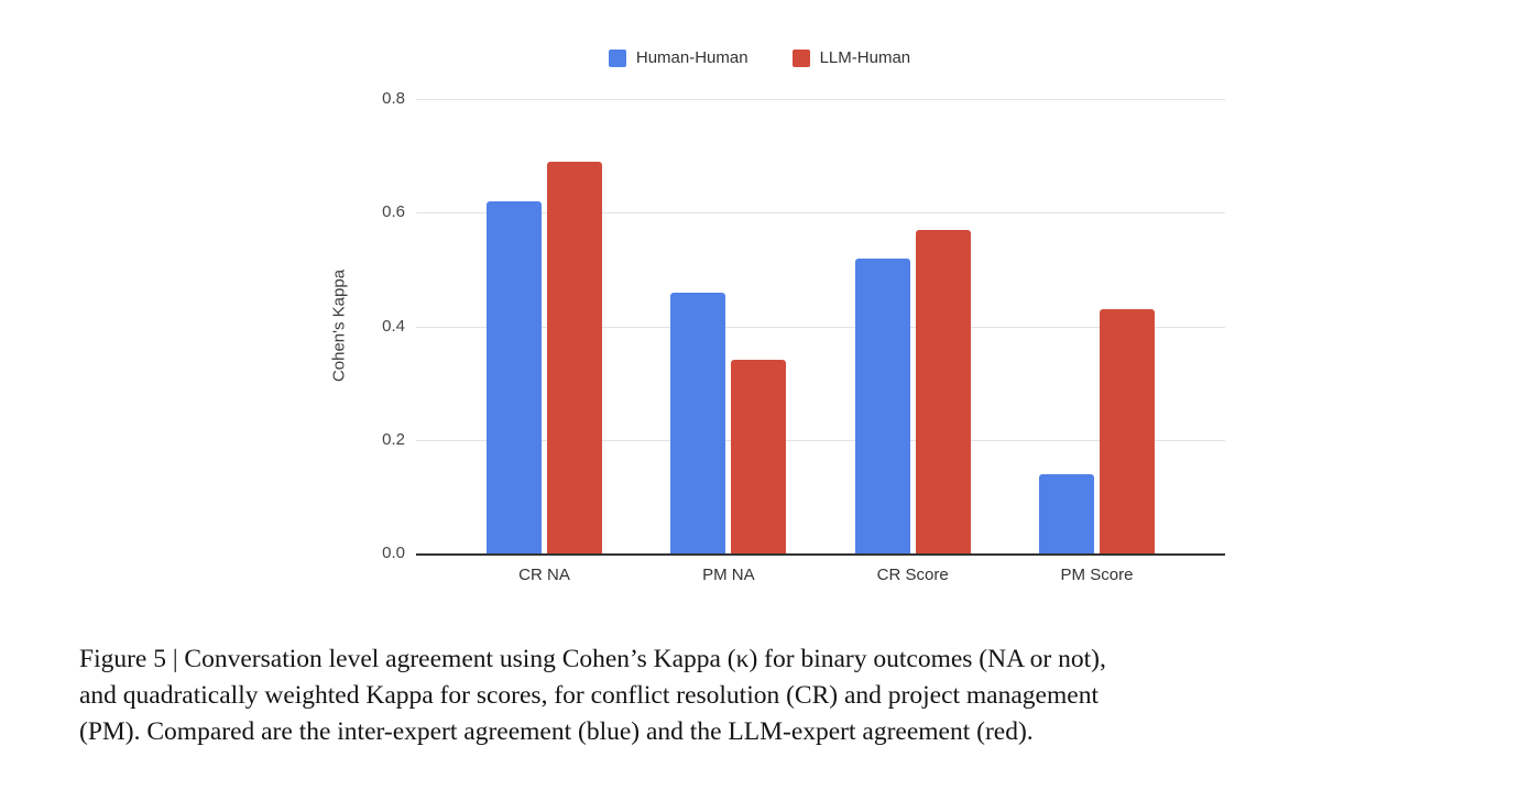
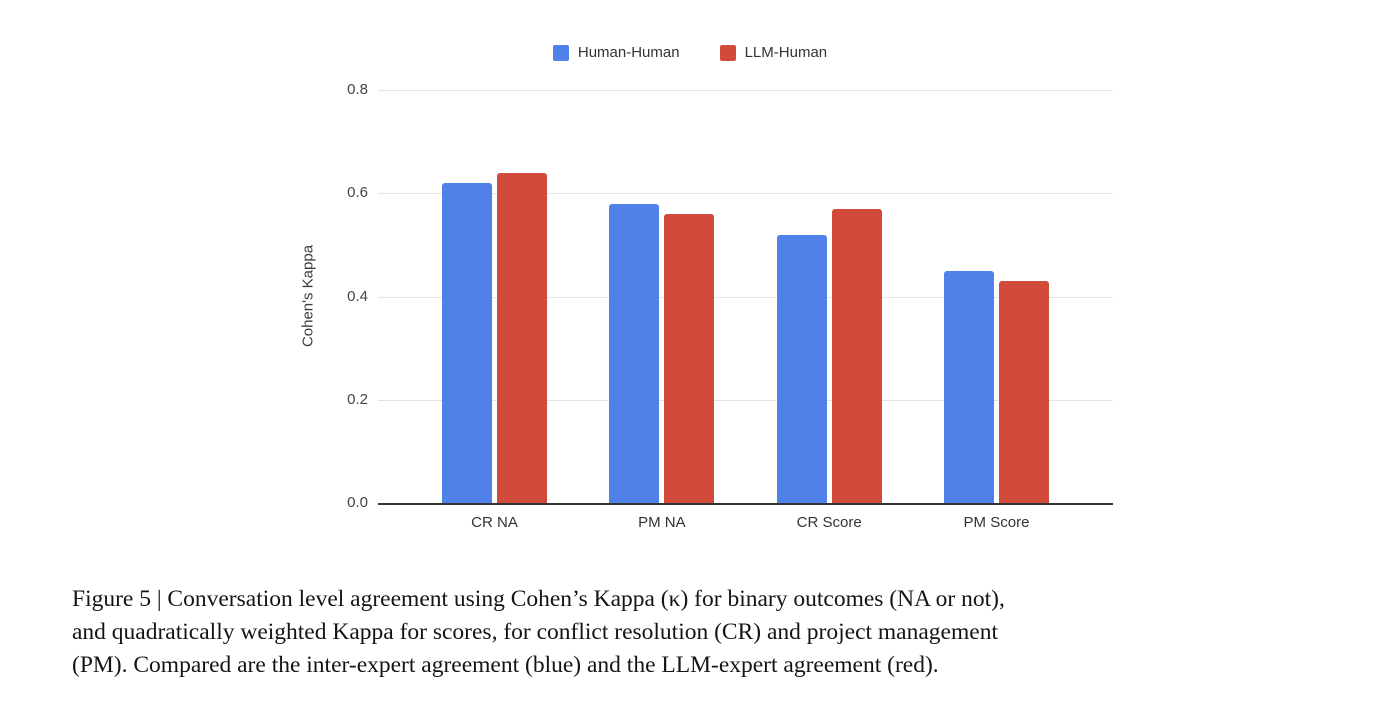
LLM-Human/CR NA: 0.69 -> 0.64
Human-Human/PM NA: 0.46 -> 0.58
LLM-Human/PM NA: 0.34 -> 0.56
Human-Human/PM Score: 0.14 -> 0.45
